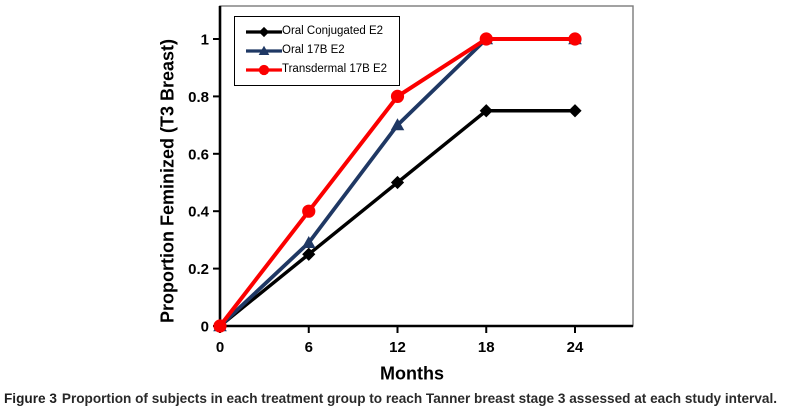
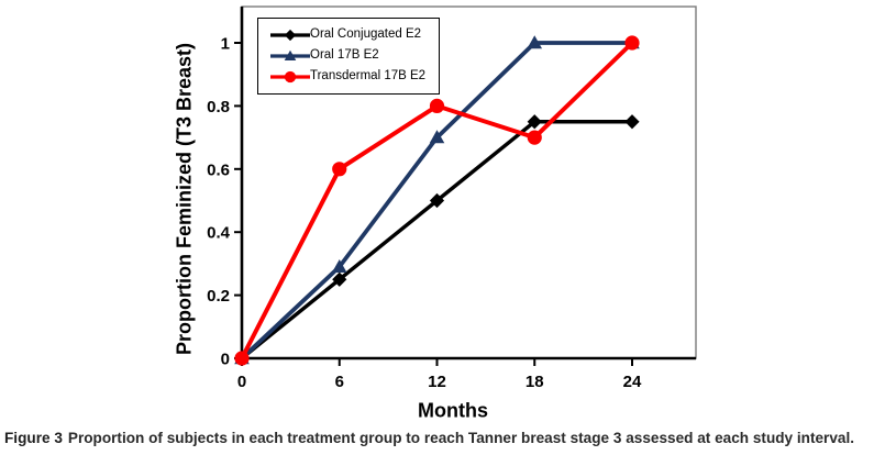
Transdermal 17B E2/6: 0.4 -> 0.6
Transdermal 17B E2/18: 1.0 -> 0.7
